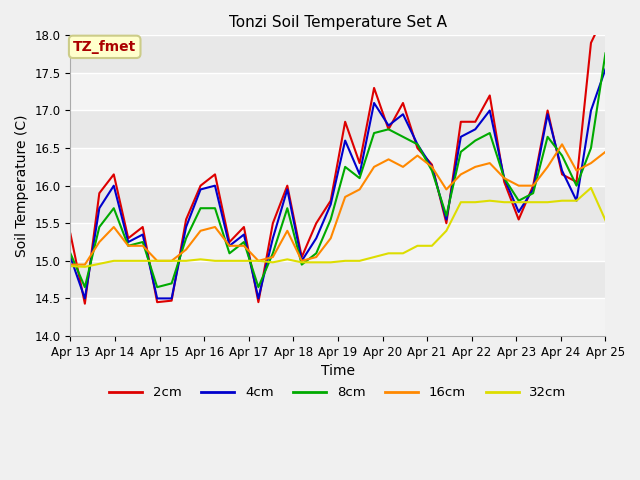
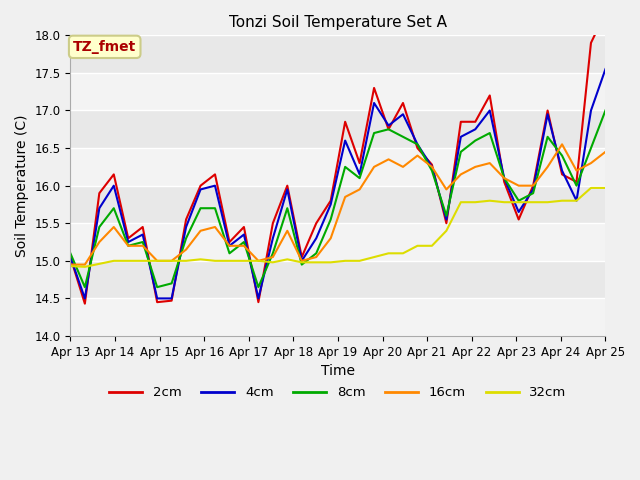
2cm/Apr 13: 15.36 -> 15.05
8cm/Apr 25: 17.76 -> 17.00
32cm/Apr 25: 15.54 -> 15.97
